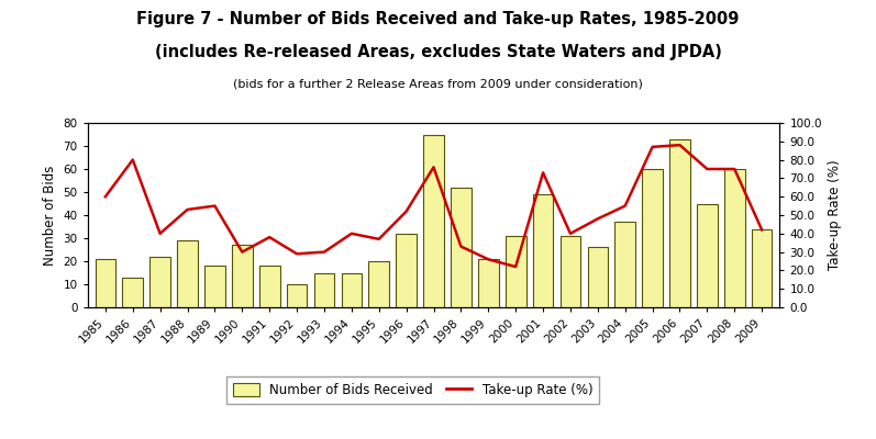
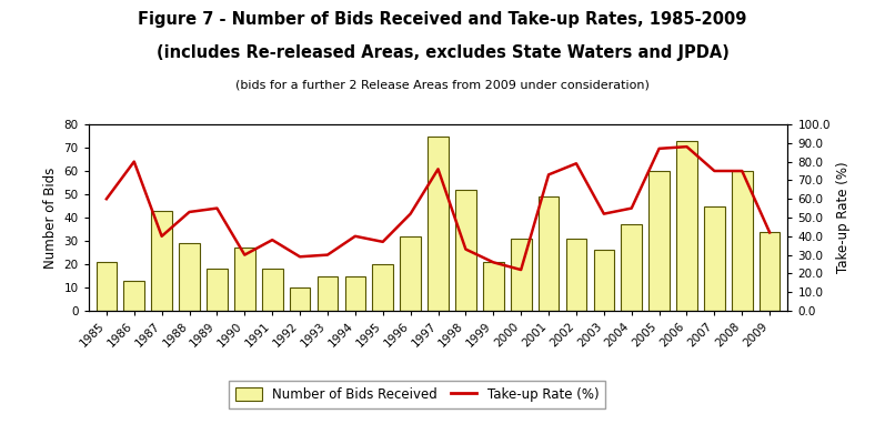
Number of Bids Received/1987: 22 -> 43
Take-up Rate (%)/2002: 40 -> 79
Take-up Rate (%)/2003: 48 -> 52
